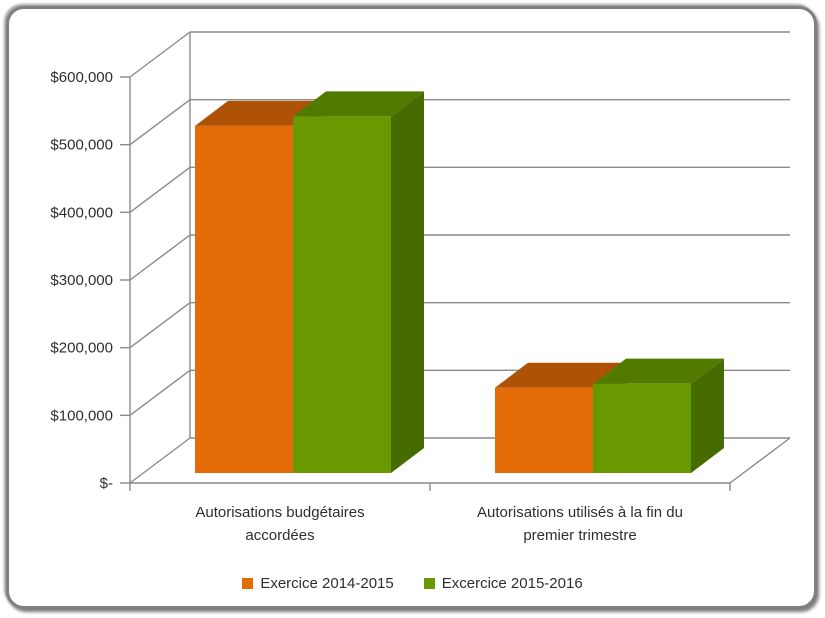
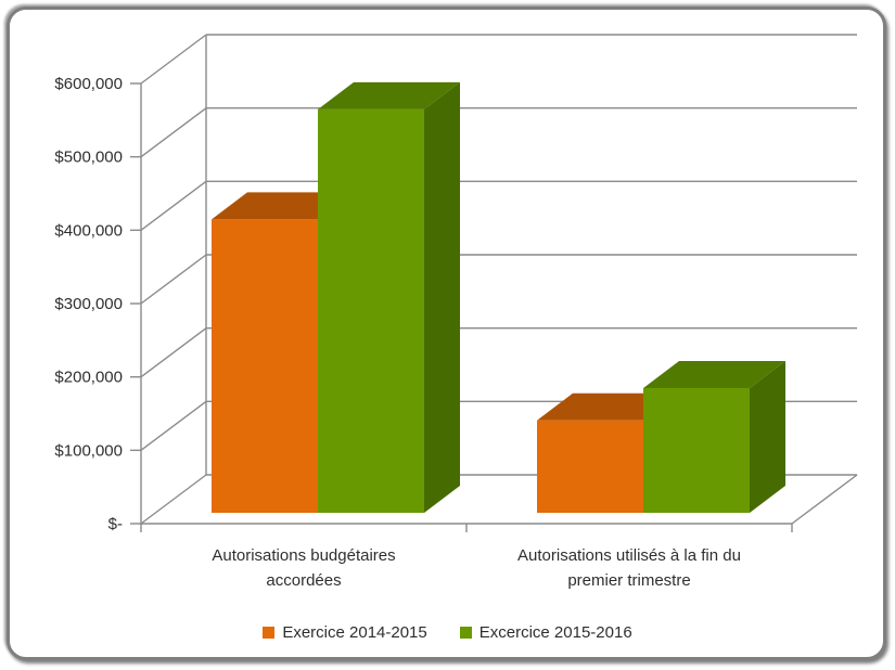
Exercice 2014-2015/Autorisations budgétaires accordées: $510000 -> $400000
Excercice 2015-2016/Autorisations budgétaires accordées: $530000 -> $550000
Excercice 2015-2016/Autorisations utilisés à la fin du premier trimestre: $130000 -> $170000
